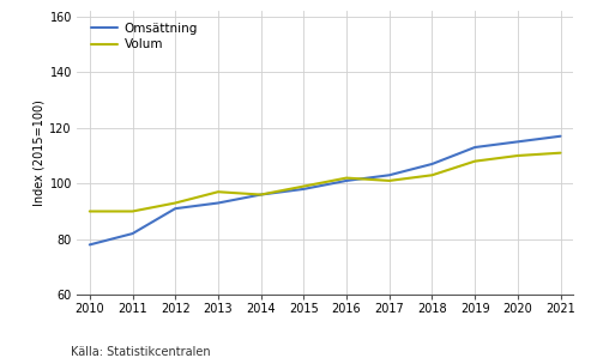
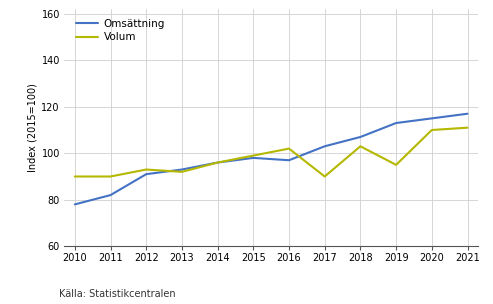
Volum/2013: 97 -> 92
Omsättning/2016: 101 -> 97
Volum/2017: 101 -> 90
Volum/2019: 108 -> 95
